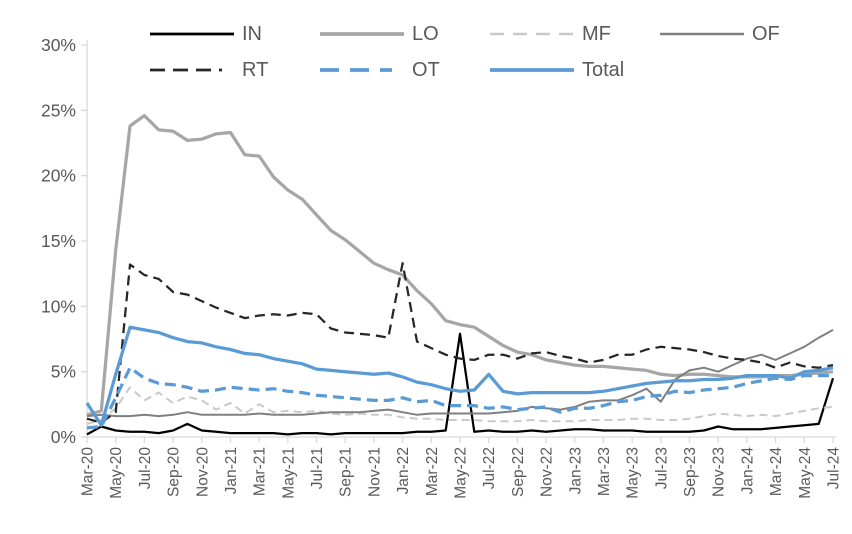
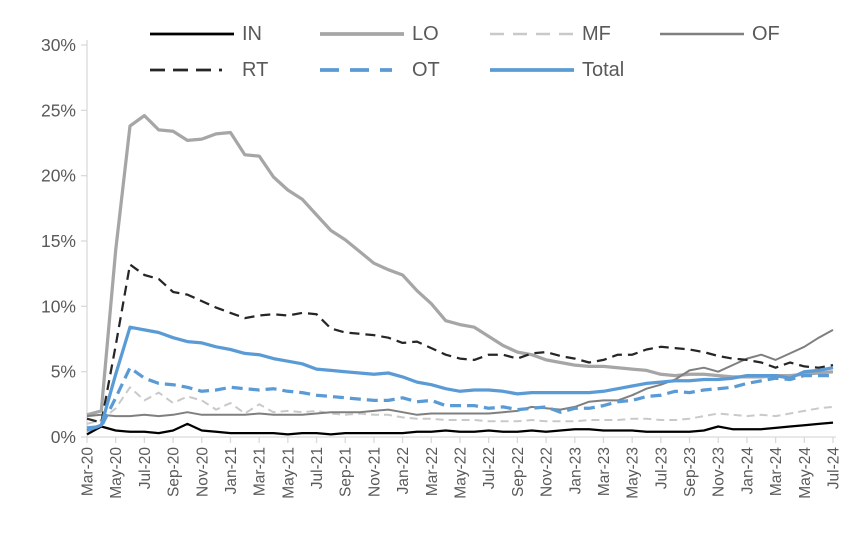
Total/Mar-20: 2.6% -> 0.5%
RT/May-20: 1.9% -> 7.0%
RT/Jan-22: 13.3% -> 7.2%
IN/May-22: 7.9% -> 0.4%
Total/Jul-22: 4.8% -> 3.6%
OF/Jul-23: 2.7% -> 4.0%
IN/Jul-24: 4.5% -> 1.1%
